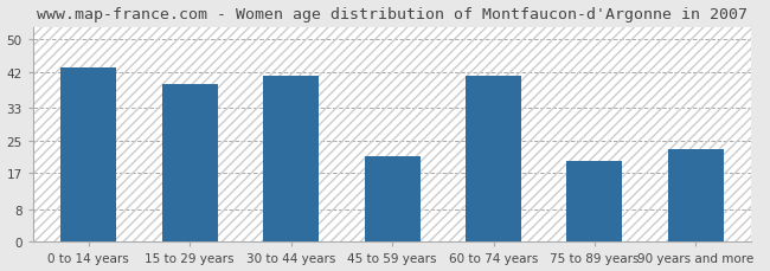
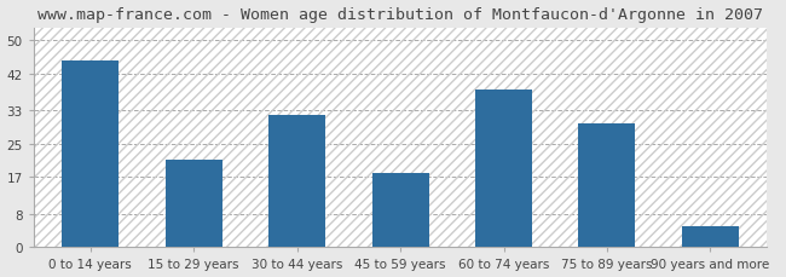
0 to 14 years: 43 -> 45
15 to 29 years: 39 -> 21
30 to 44 years: 41 -> 32
45 to 59 years: 21 -> 18
60 to 74 years: 41 -> 38
75 to 89 years: 20 -> 30
90 years and more: 23 -> 5
